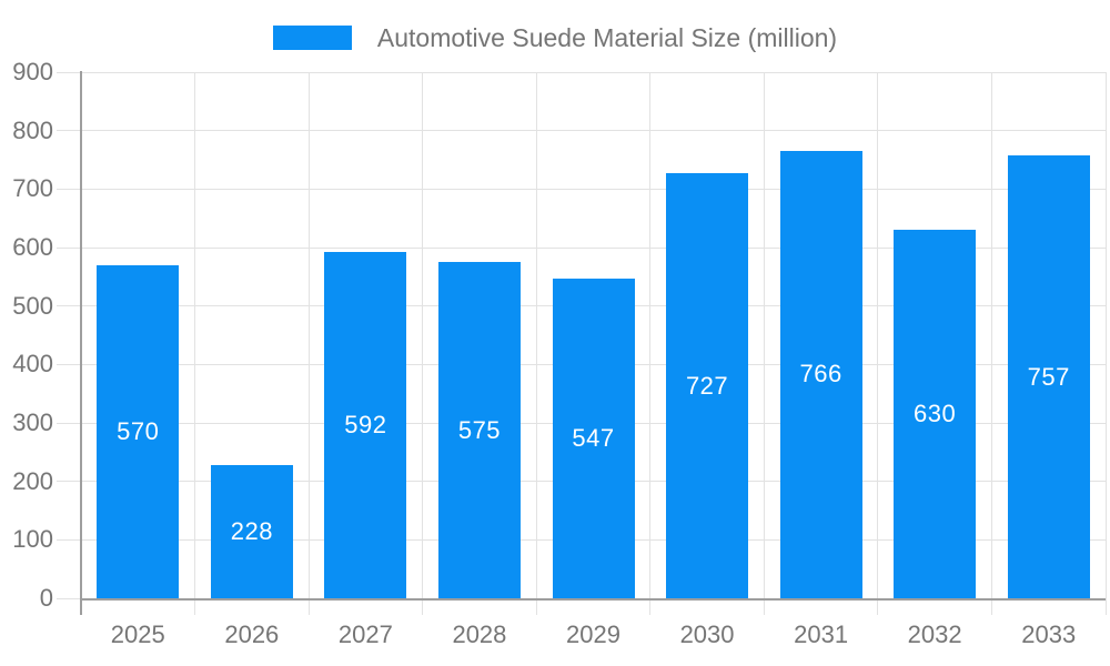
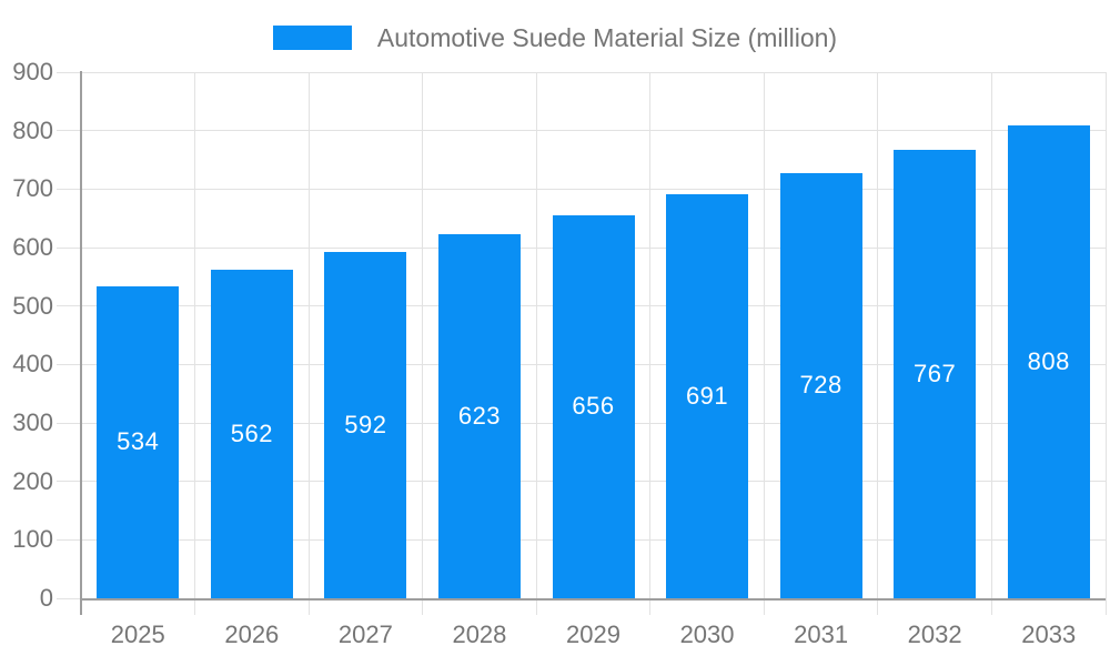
2025: 570 -> 534
2026: 228 -> 562
2028: 575 -> 623
2029: 547 -> 656
2030: 727 -> 691
2031: 766 -> 728
2032: 630 -> 767
2033: 757 -> 808
